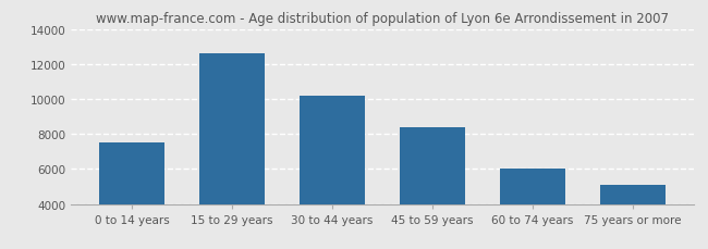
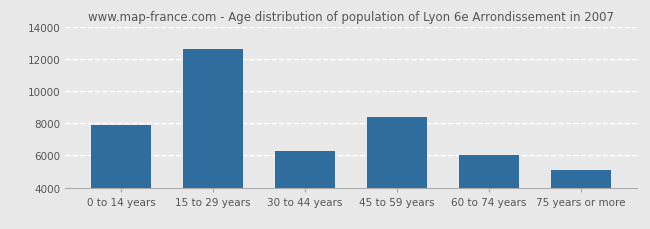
0 to 14 years: 7500 -> 7900
30 to 44 years: 10200 -> 6300
